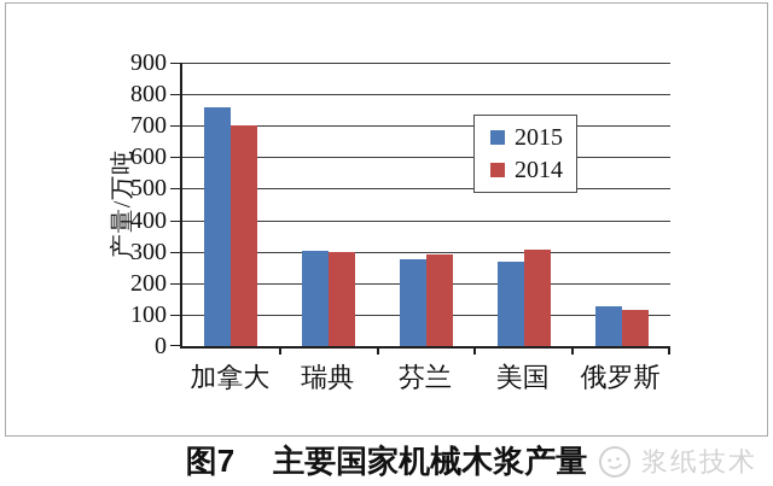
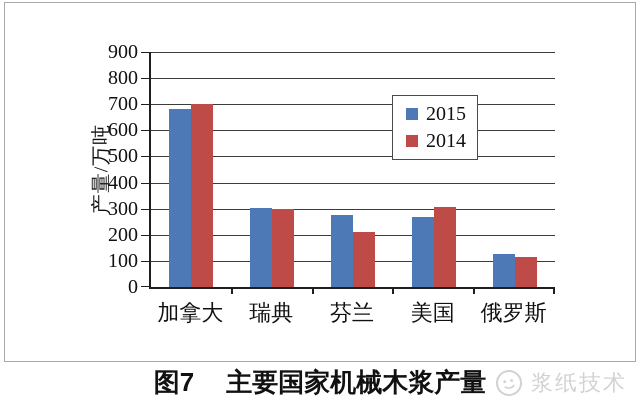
2015/加拿大: 760 -> 680
2014/芬兰: 290 -> 210
